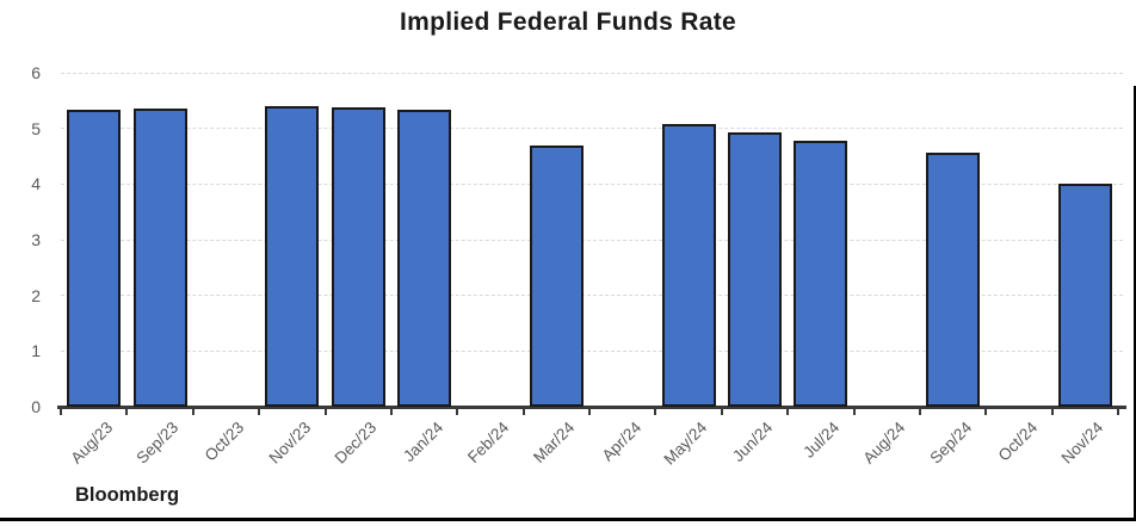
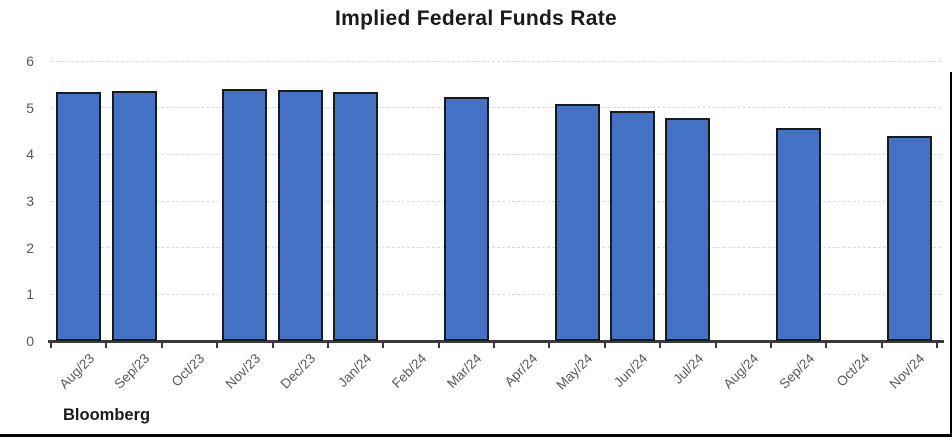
Mar/24: 4.7 -> 5.2
Nov/24: 4.0 -> 4.4
